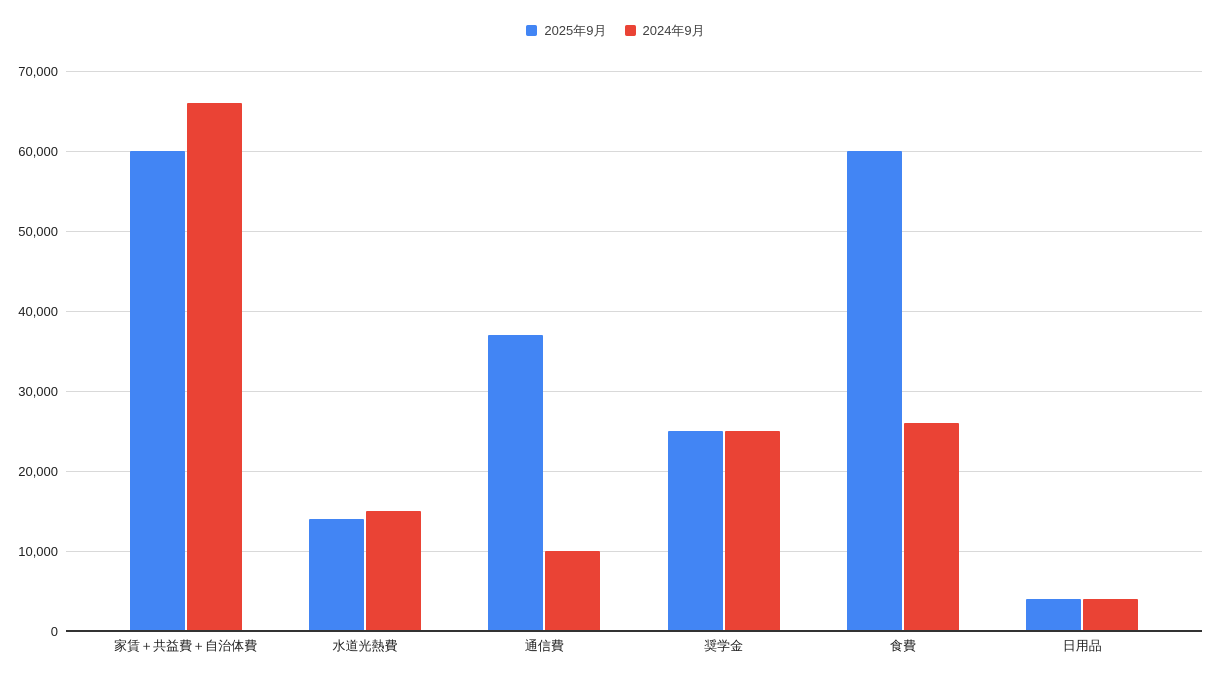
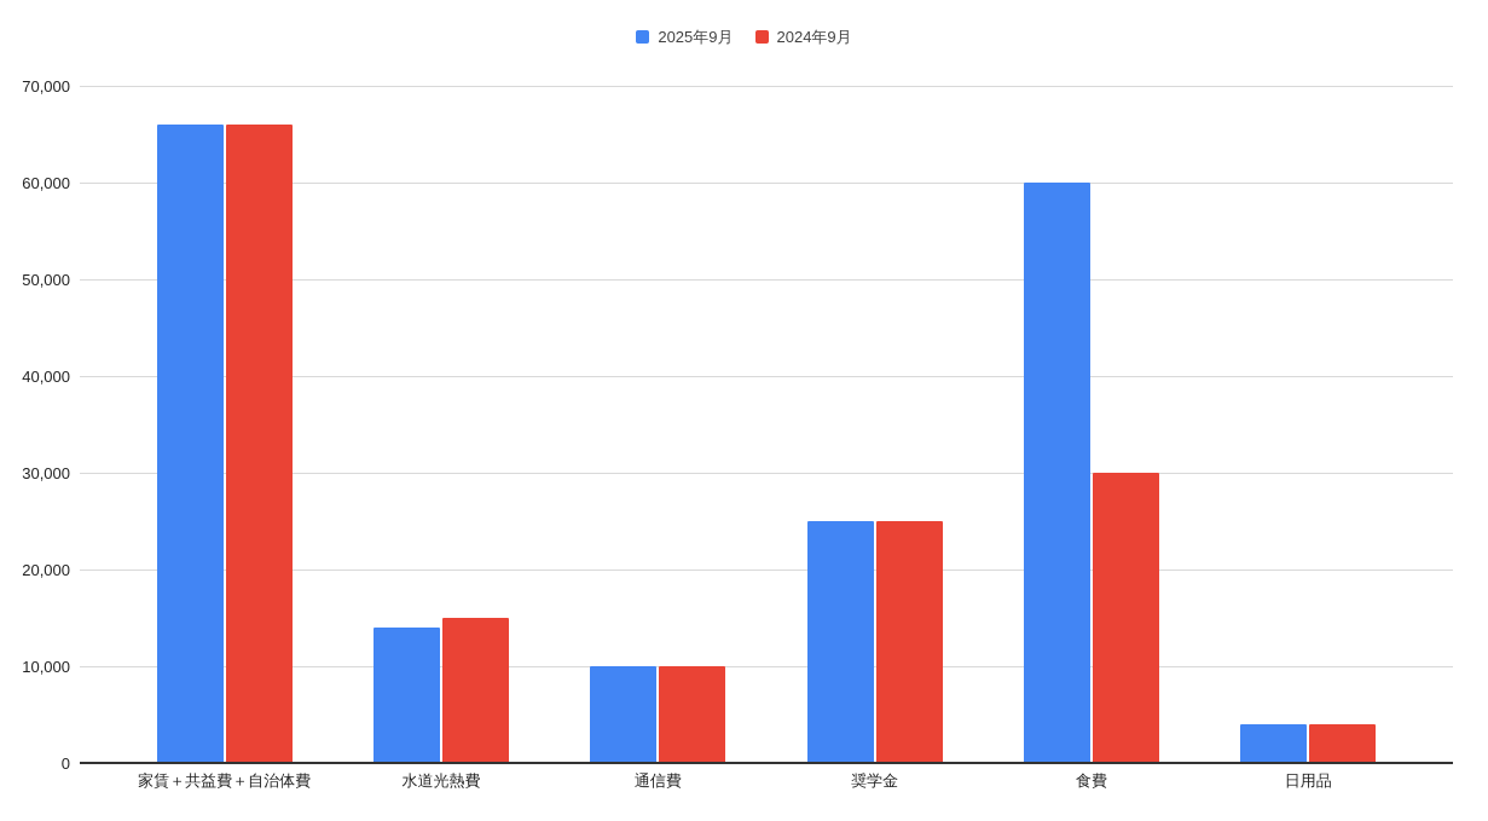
2025年9月/家賃＋共益費＋自治体費: 60000 -> 66000
2025年9月/通信費: 37000 -> 10000
2024年9月/食費: 26000 -> 30000
